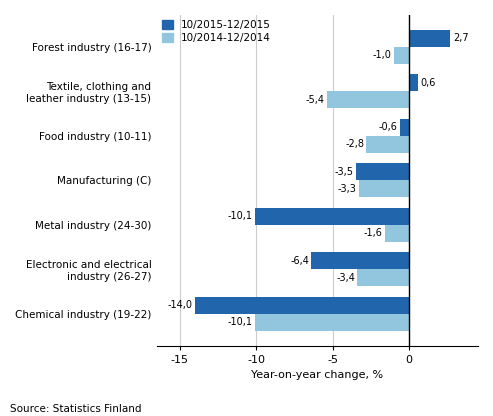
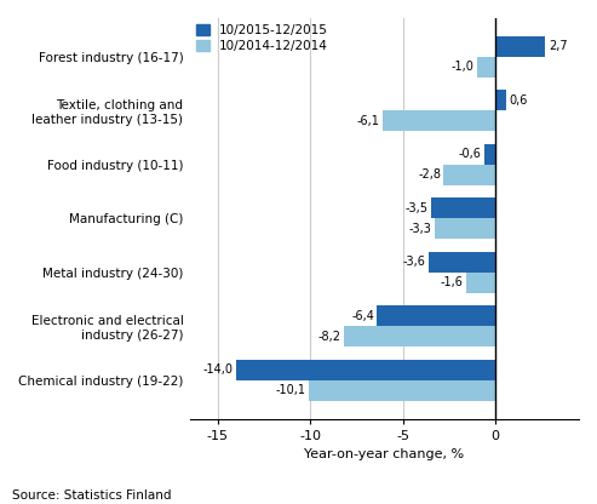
10/2014-12/2014/Textile, clothing and leather industry (13-15): -5,4 -> -6,1
10/2015-12/2015/Metal industry (24-30): -10,1 -> -3,6
10/2014-12/2014/Electronic and electrical industry (26-27): -3,4 -> -8,2
